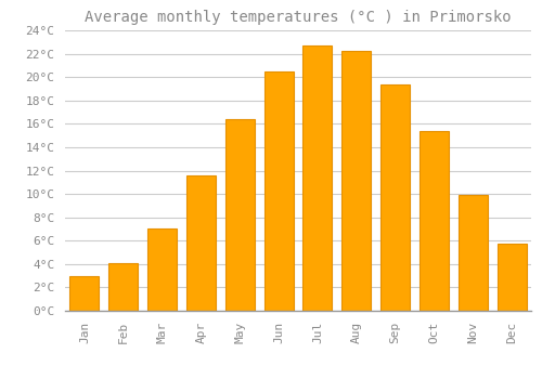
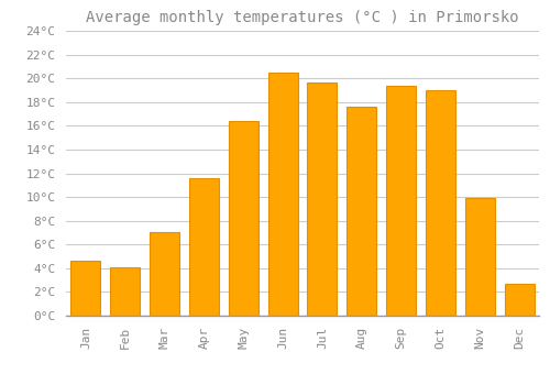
Jan: 3.0°C -> 4.6°C
Jul: 22.7°C -> 19.6°C
Aug: 22.2°C -> 17.6°C
Oct: 15.4°C -> 19.0°C
Dec: 5.7°C -> 2.7°C
